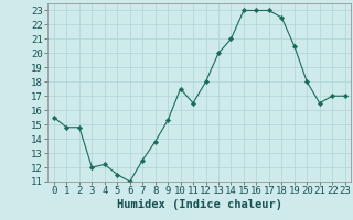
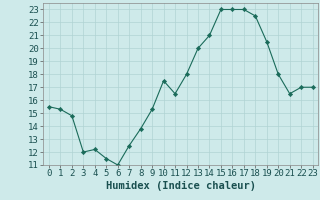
1: 14.8 -> 15.3
